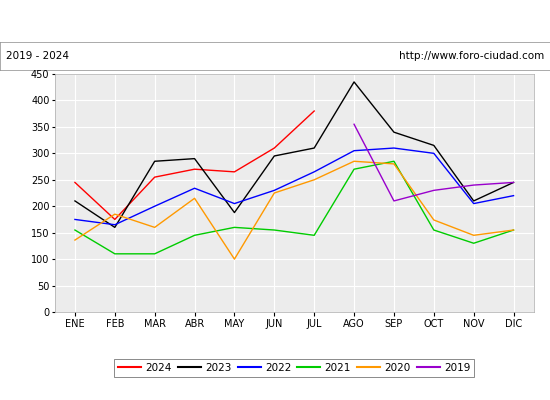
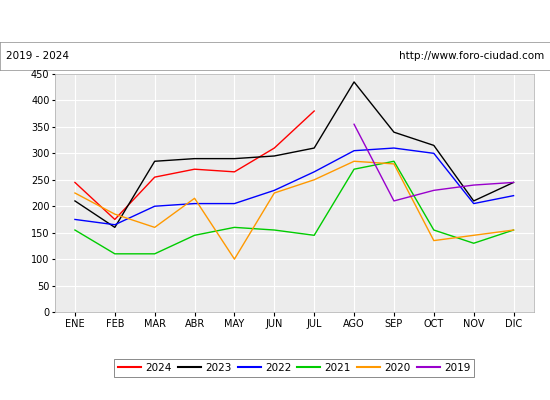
2020/ENE: 136 -> 225
2022/ABR: 234 -> 205
2023/MAY: 188 -> 290
2020/OCT: 174 -> 135
